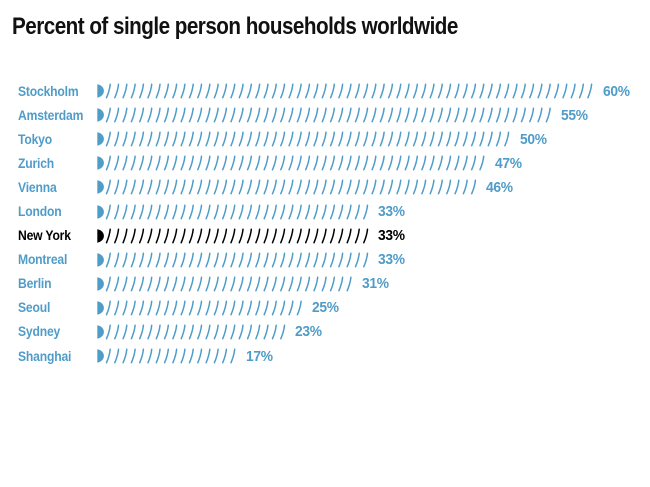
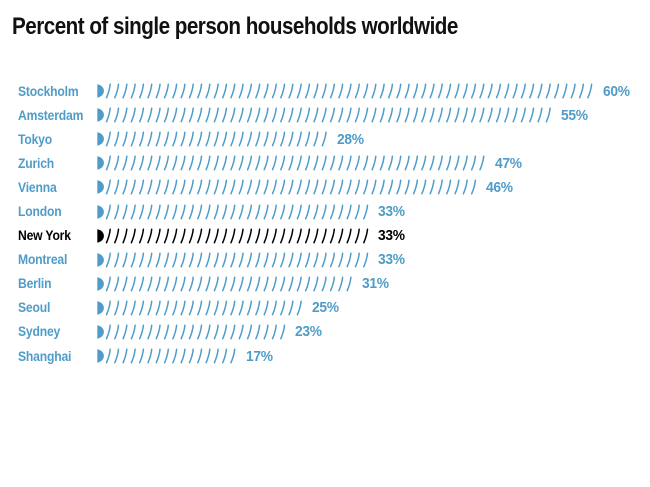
Tokyo: 50% -> 28%
